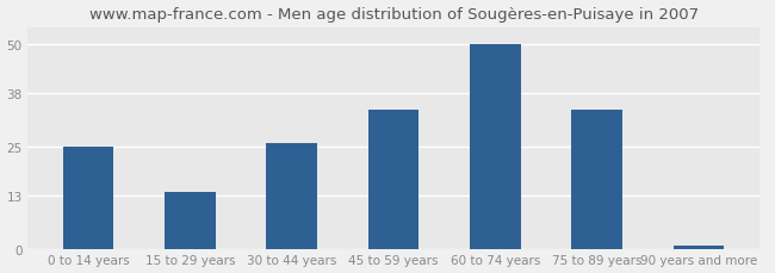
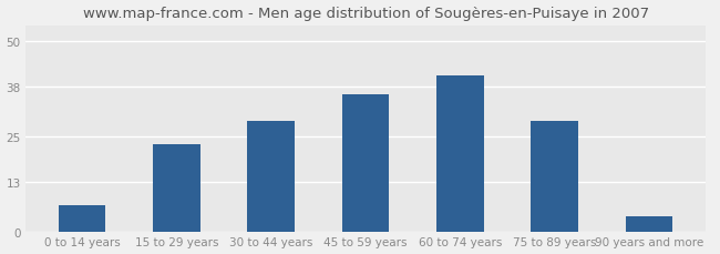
0 to 14 years: 25 -> 7
15 to 29 years: 14 -> 23
30 to 44 years: 26 -> 29
45 to 59 years: 34 -> 36
60 to 74 years: 50 -> 41
75 to 89 years: 34 -> 29
90 years and more: 1 -> 4
